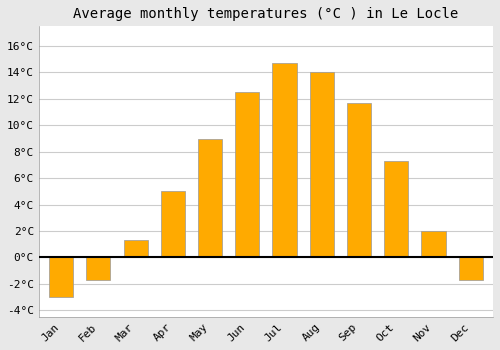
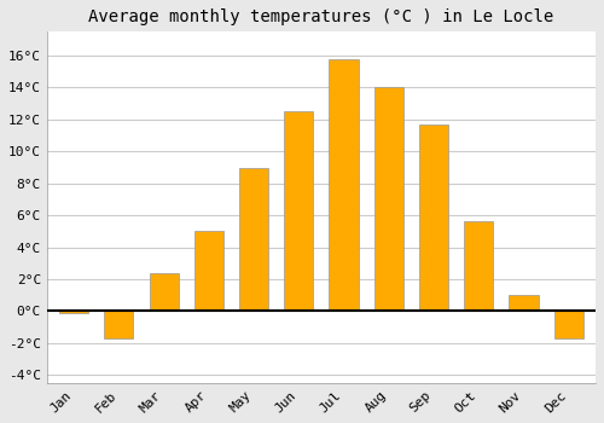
Jan: -3.0°C -> -0.1°C
Mar: 1.3°C -> 2.4°C
Jul: 14.7°C -> 15.8°C
Oct: 7.3°C -> 5.6°C
Nov: 2.0°C -> 1.0°C
